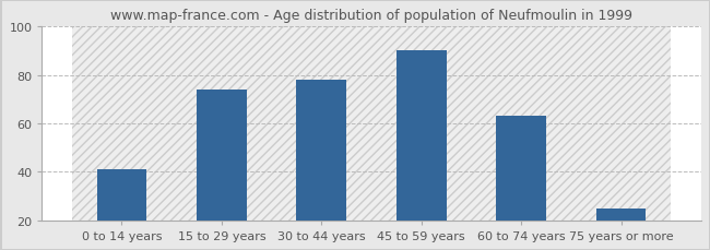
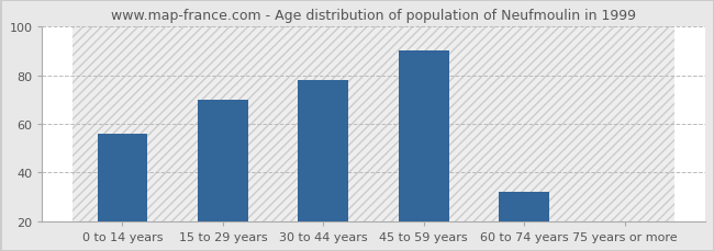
0 to 14 years: 41 -> 56
15 to 29 years: 74 -> 70
60 to 74 years: 63 -> 32
75 years or more: 25 -> 20
